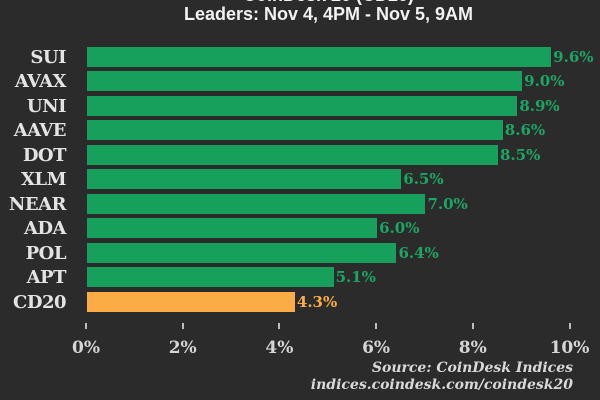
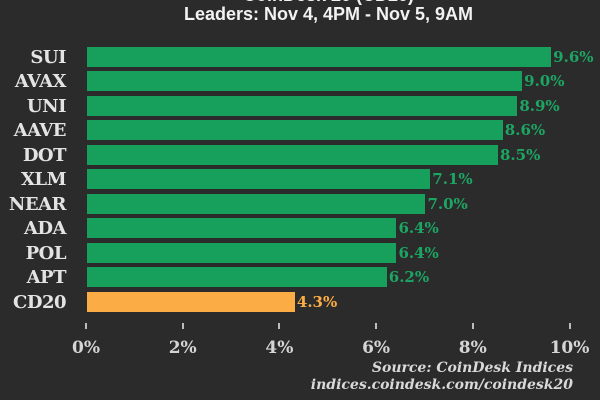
XLM: 6.5% -> 7.1%
ADA: 6.0% -> 6.4%
APT: 5.1% -> 6.2%
